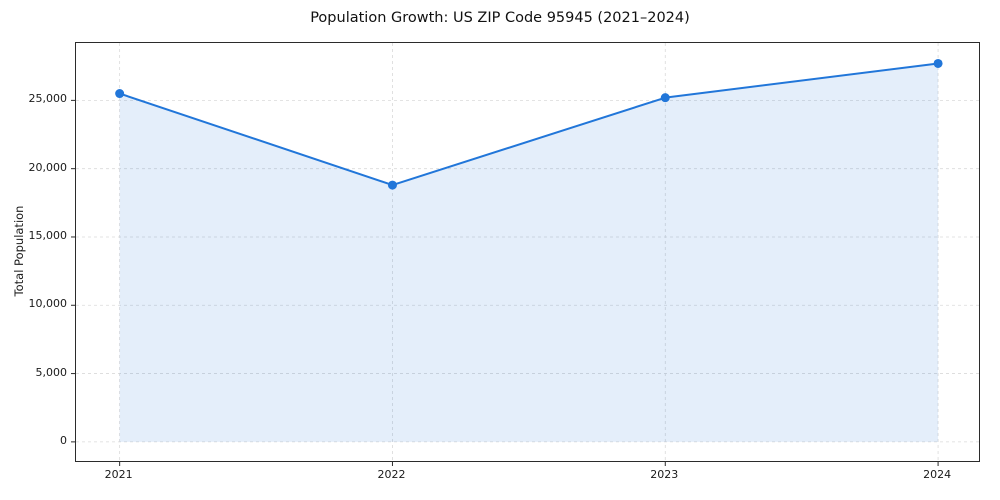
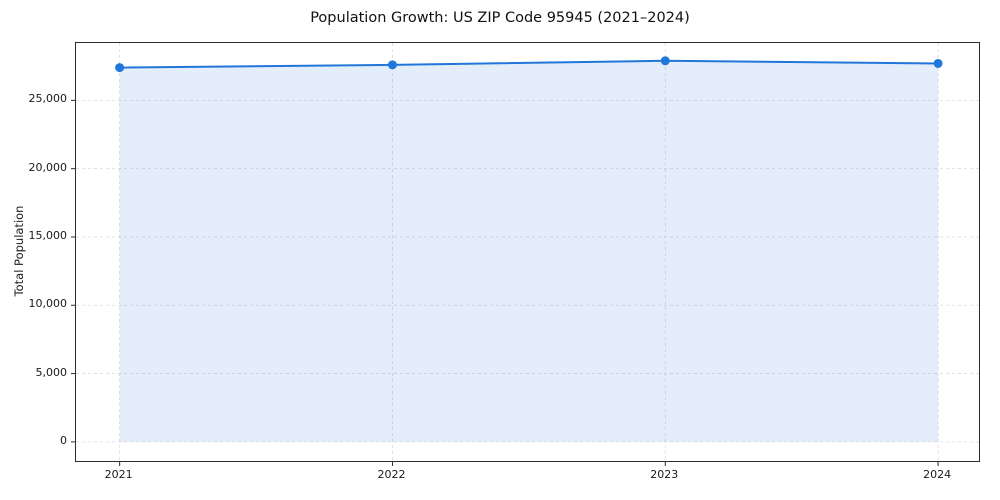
2021: 25500 -> 27400
2022: 18800 -> 27600
2023: 25200 -> 27900
